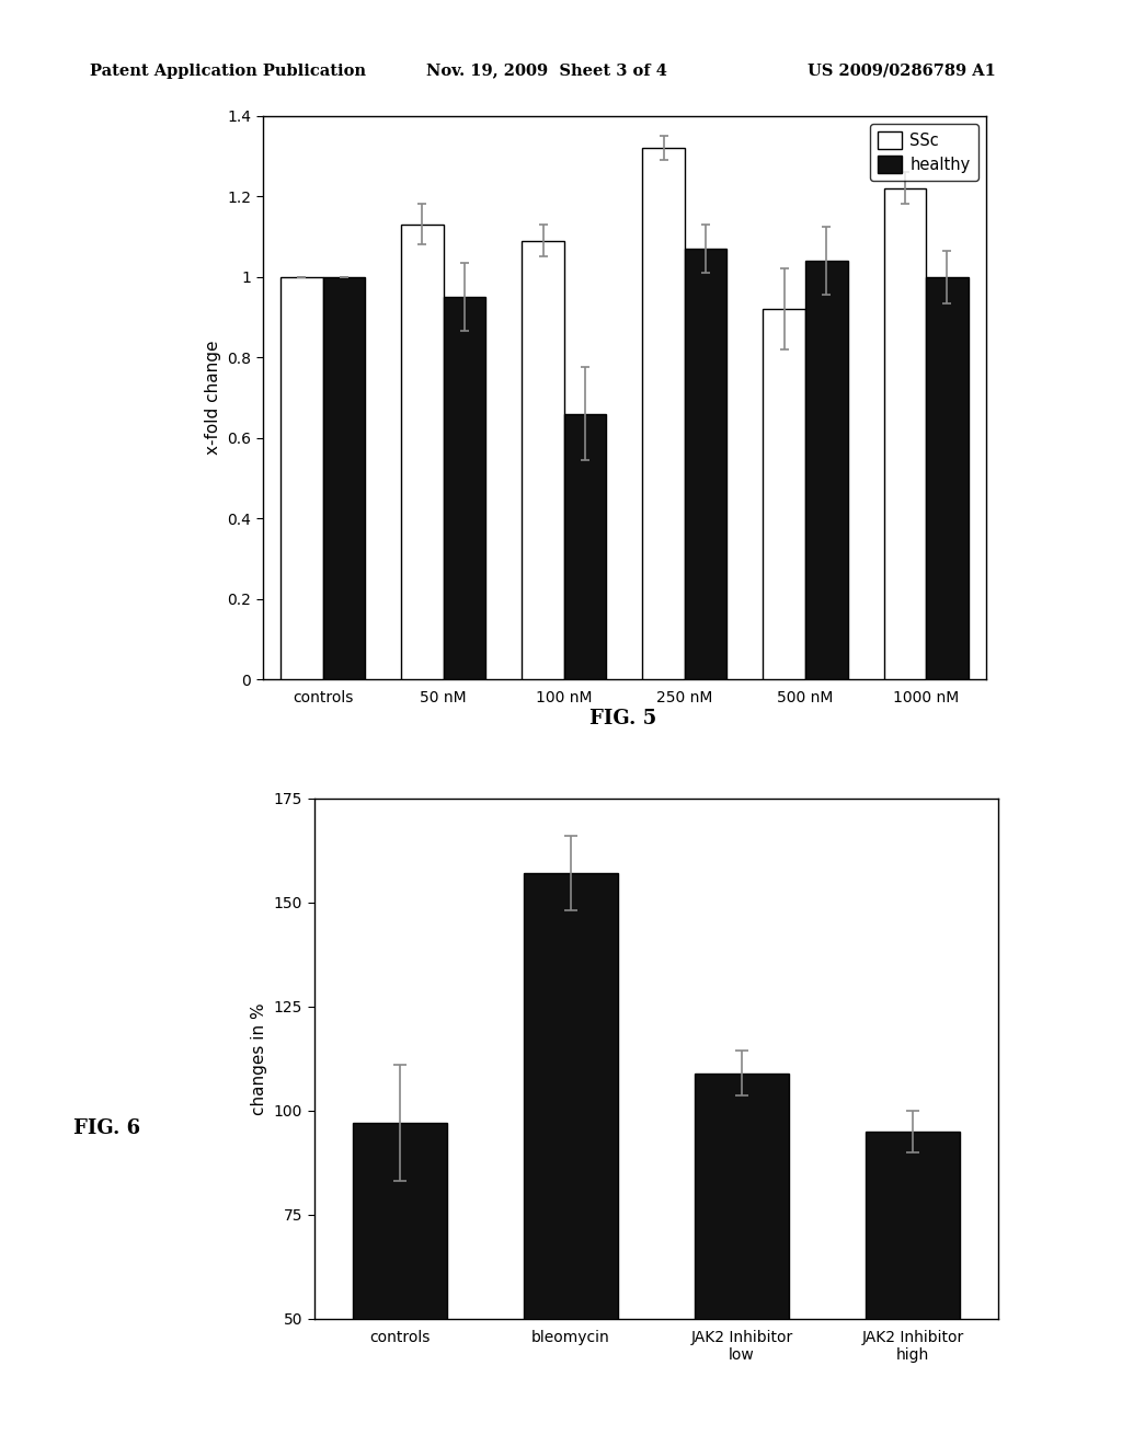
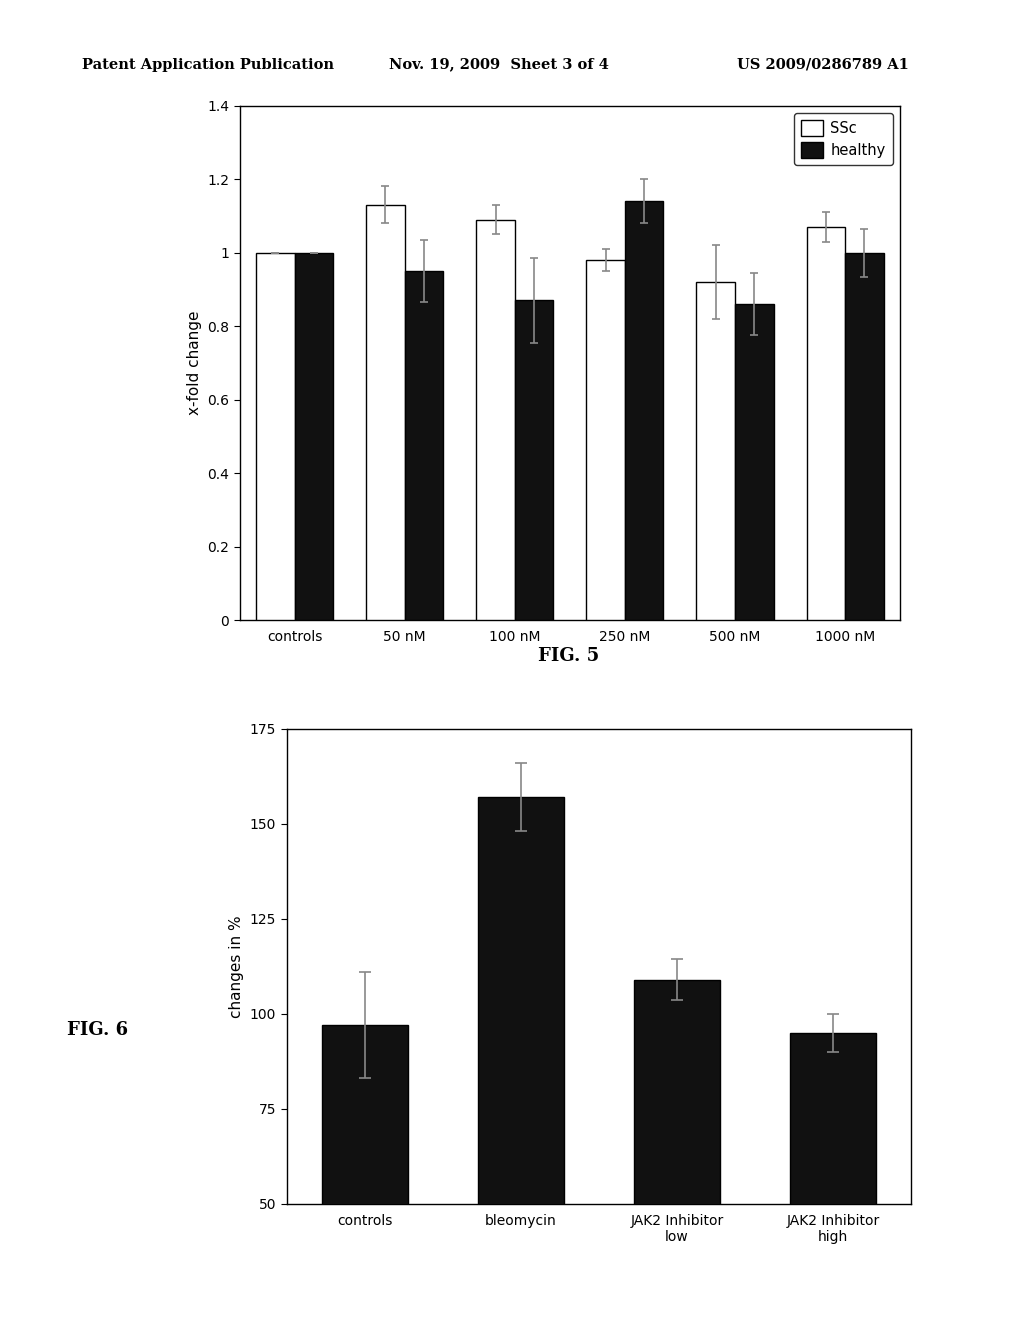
healthy/100 nM: 0.66 -> 0.87
SSc/250 nM: 1.32 -> 0.98
healthy/250 nM: 1.07 -> 1.14
healthy/500 nM: 1.04 -> 0.86
SSc/1000 nM: 1.22 -> 1.07
